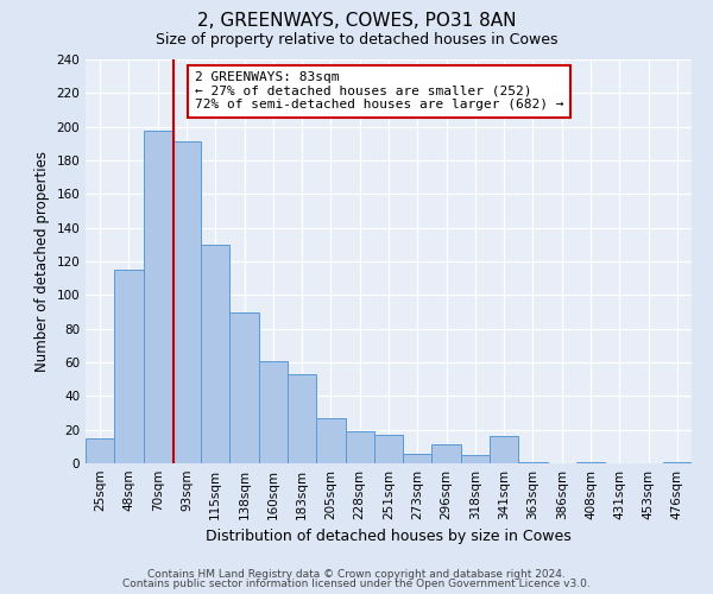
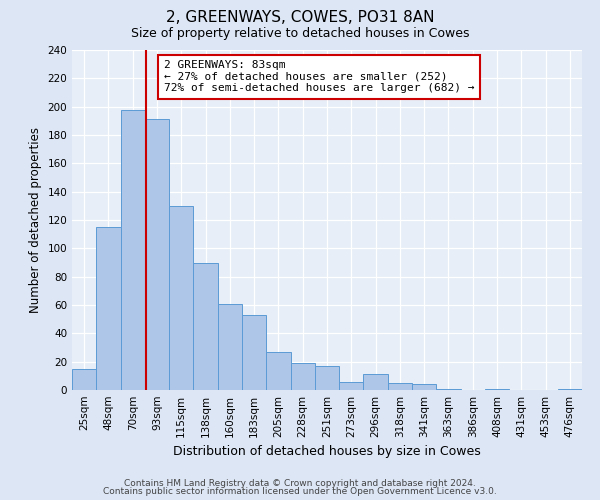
341sqm: 16 -> 4
